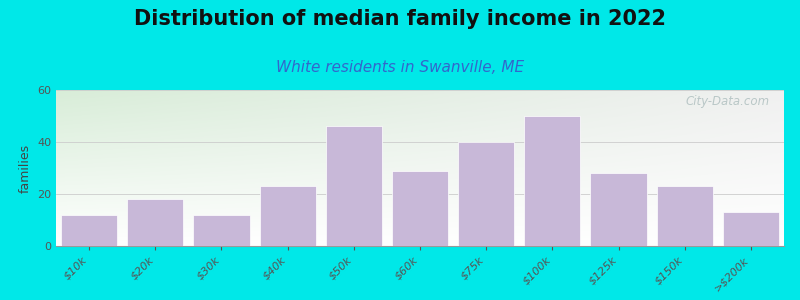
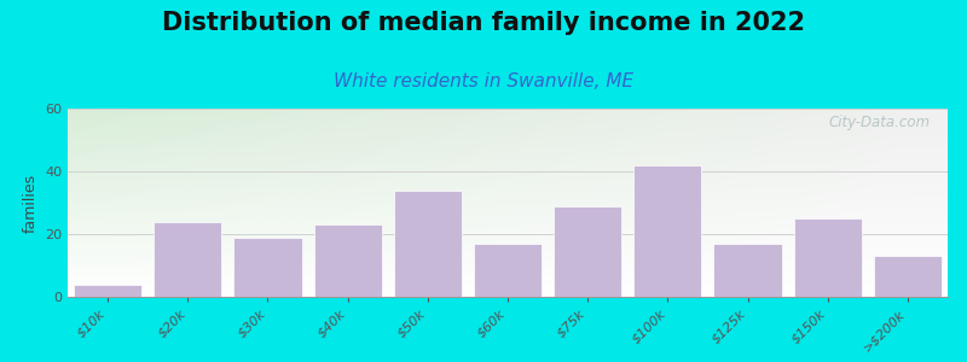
$10k: 12 -> 4
$20k: 18 -> 24
$30k: 12 -> 19
$50k: 46 -> 34
$60k: 29 -> 17
$75k: 40 -> 29
$100k: 50 -> 42
$125k: 28 -> 17
$150k: 23 -> 25
